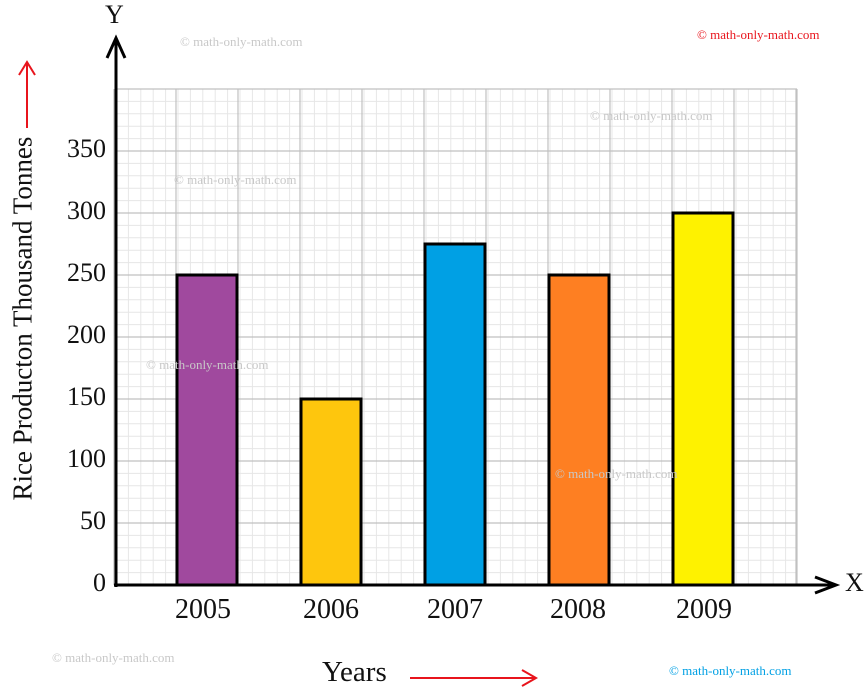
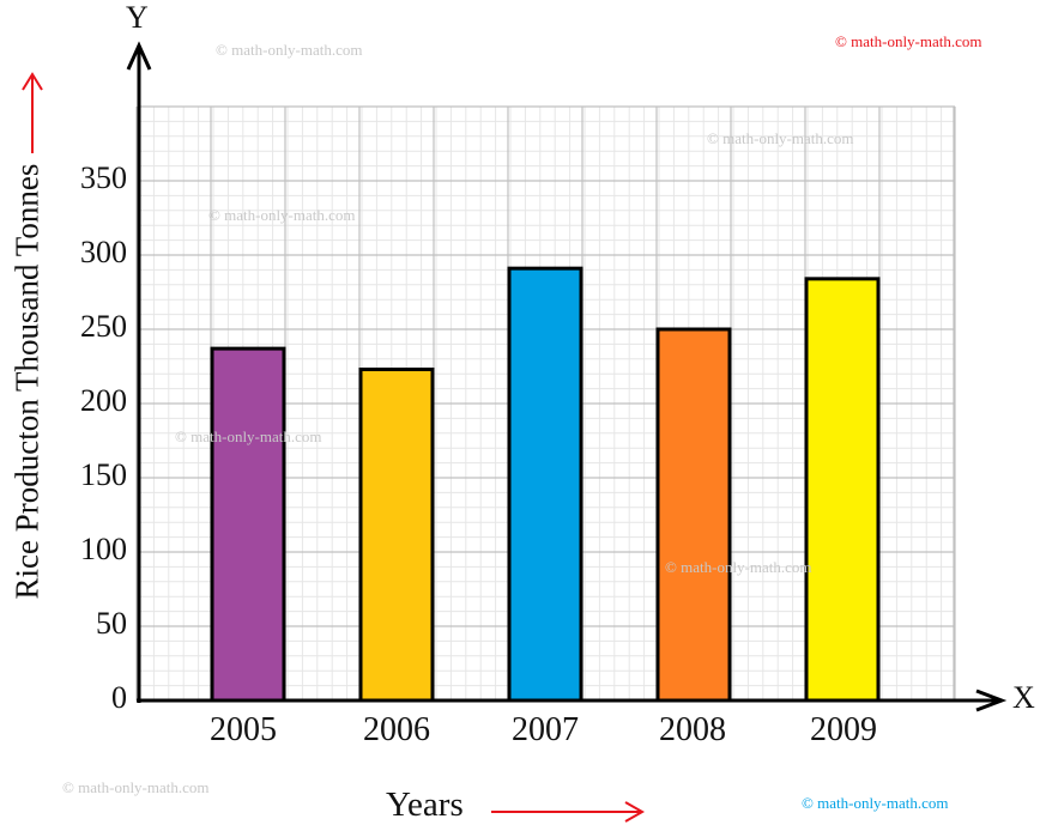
2005: 250 -> 237
2006: 150 -> 223
2007: 275 -> 291
2009: 300 -> 284
